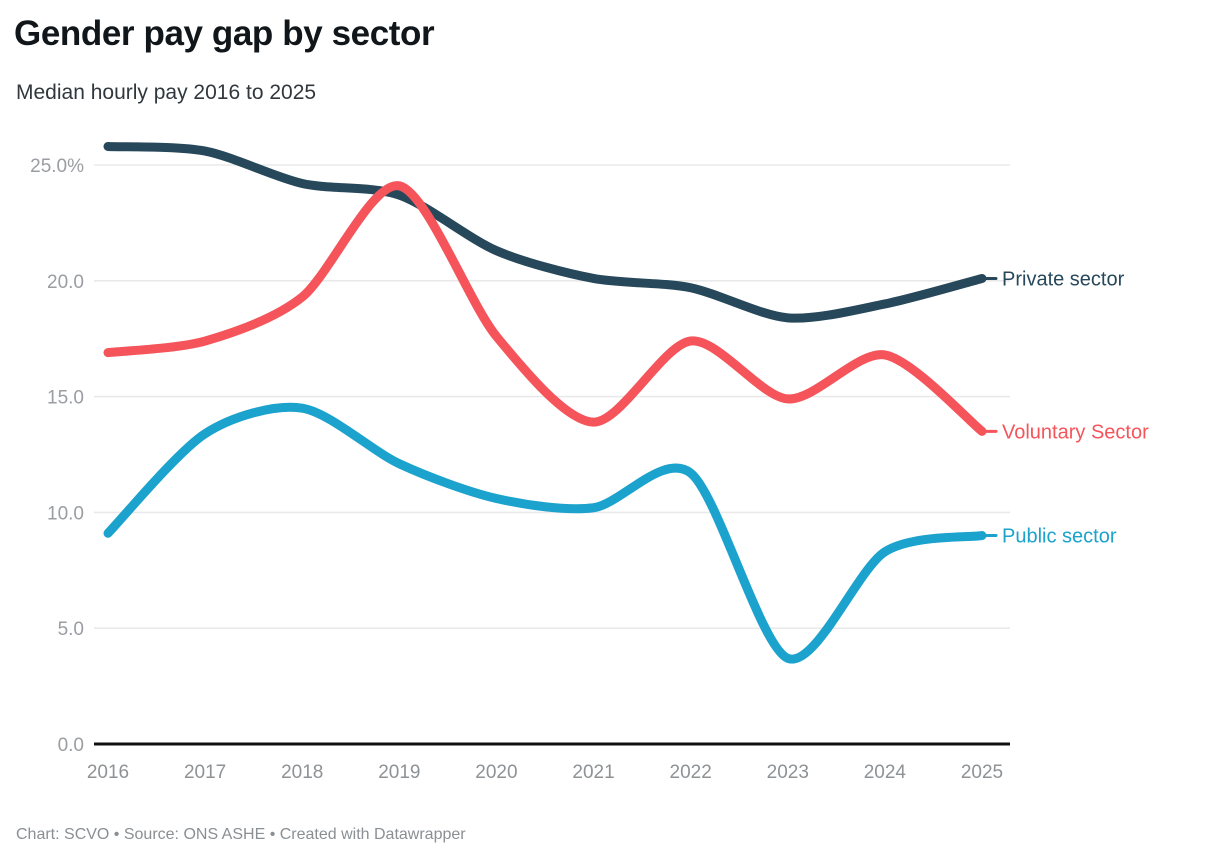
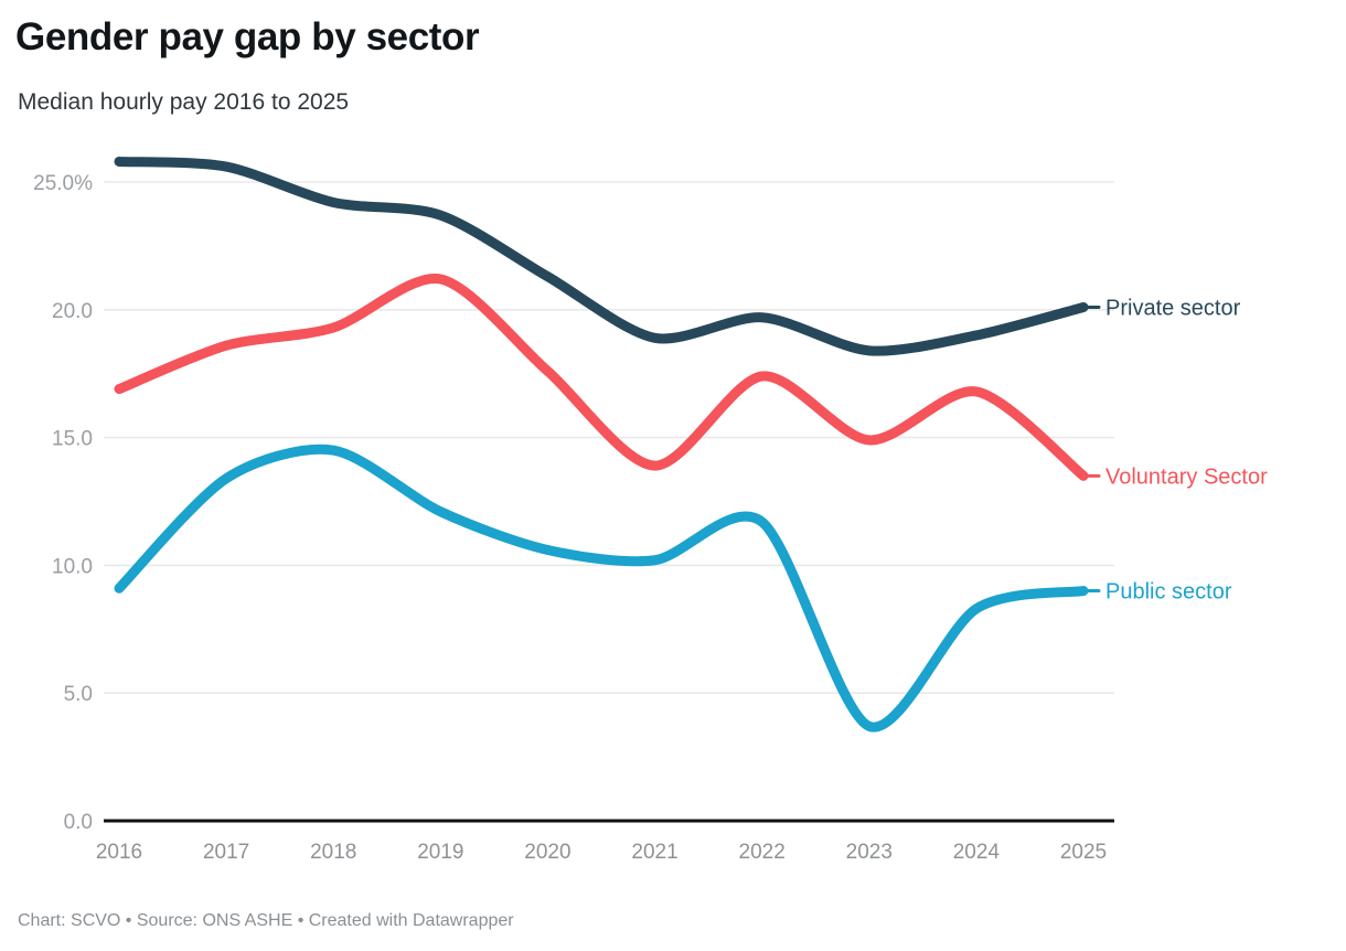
Voluntary Sector/2017: 17.4% -> 18.6%
Voluntary Sector/2019: 24.1% -> 21.2%
Private sector/2021: 20.1% -> 18.9%
